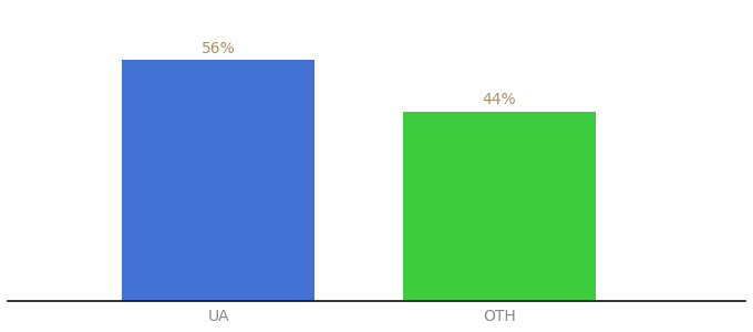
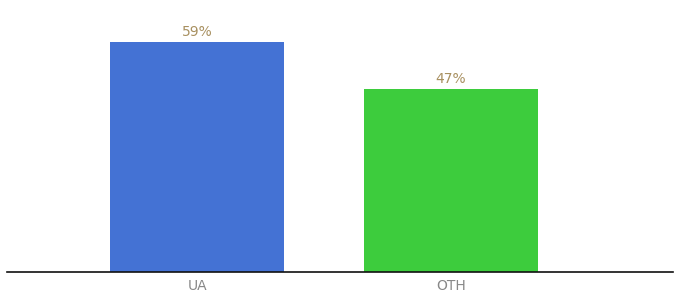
UA: 56% -> 59%
OTH: 44% -> 47%
